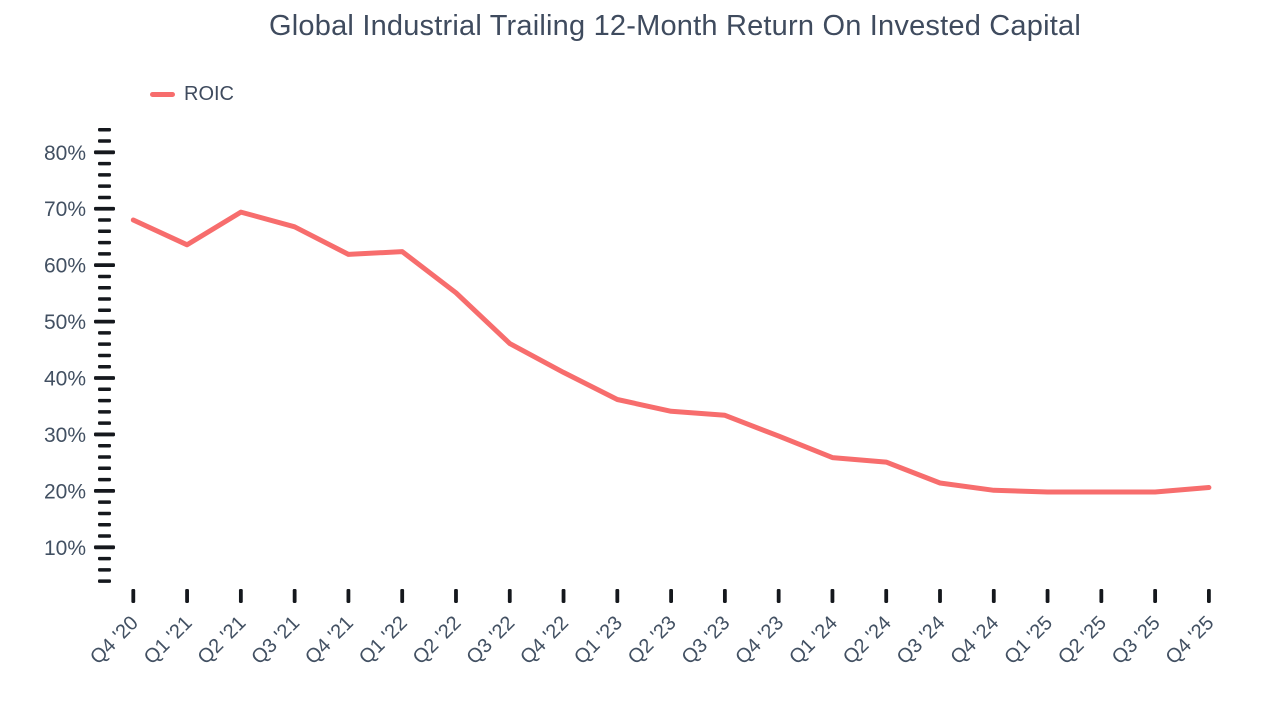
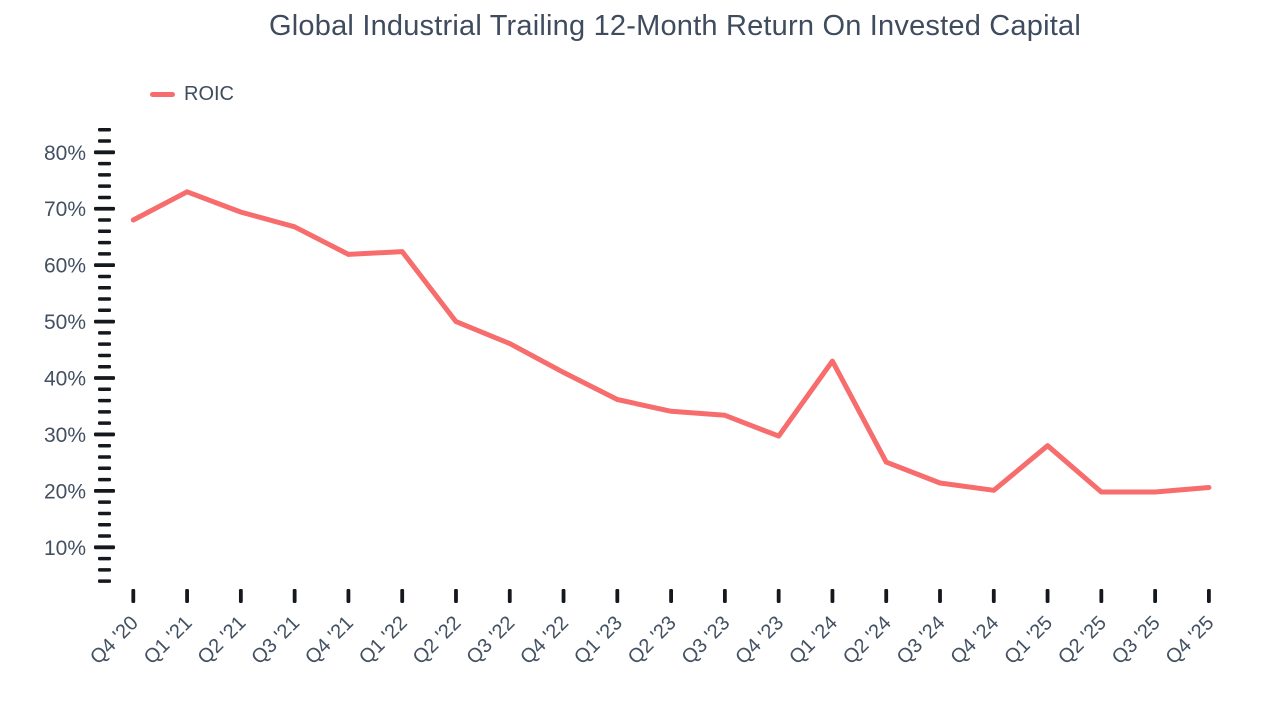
Q1 '21: 64% -> 73%
Q2 '22: 55% -> 50%
Q1 '24: 26% -> 43%
Q1 '25: 20% -> 28%
